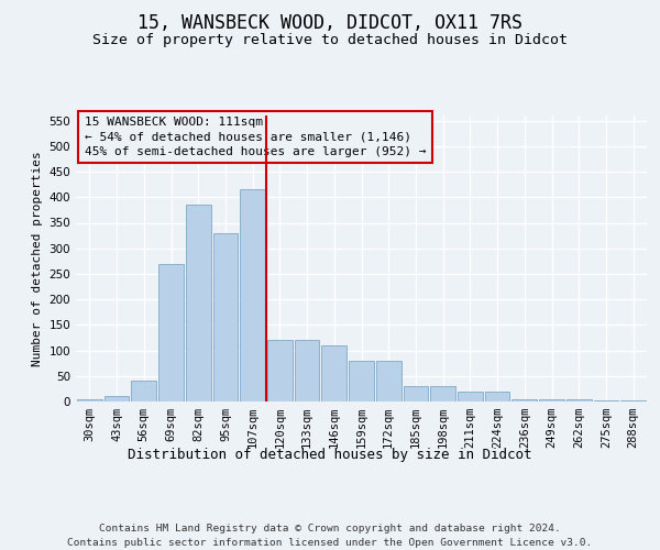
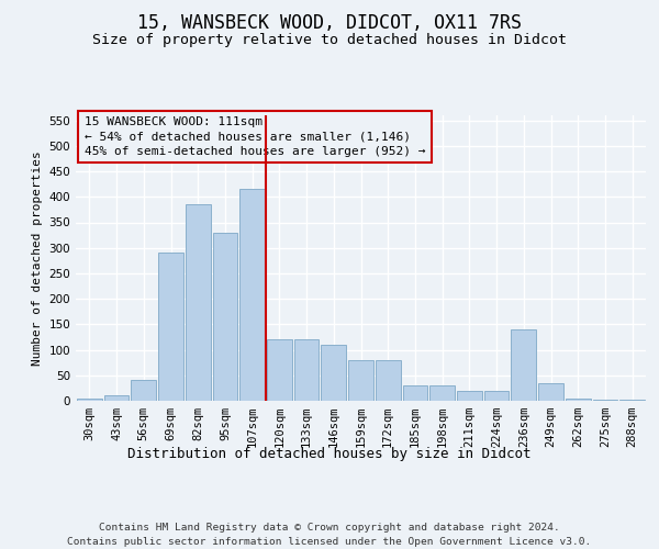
69sqm: 270 -> 290
236sqm: 5 -> 140
249sqm: 5 -> 35
